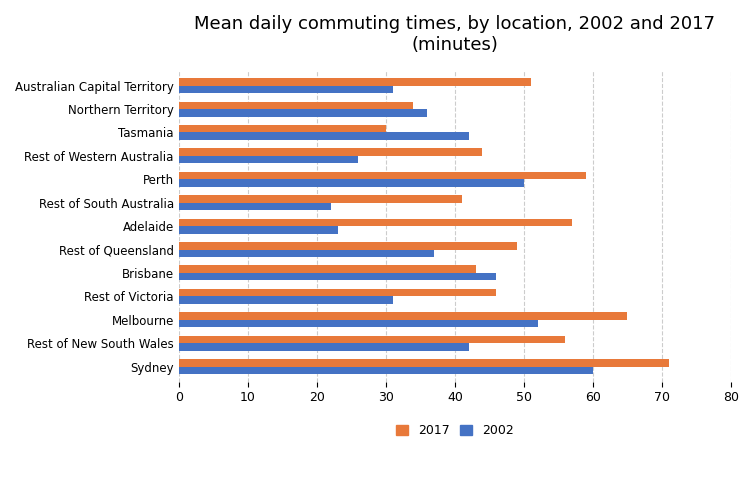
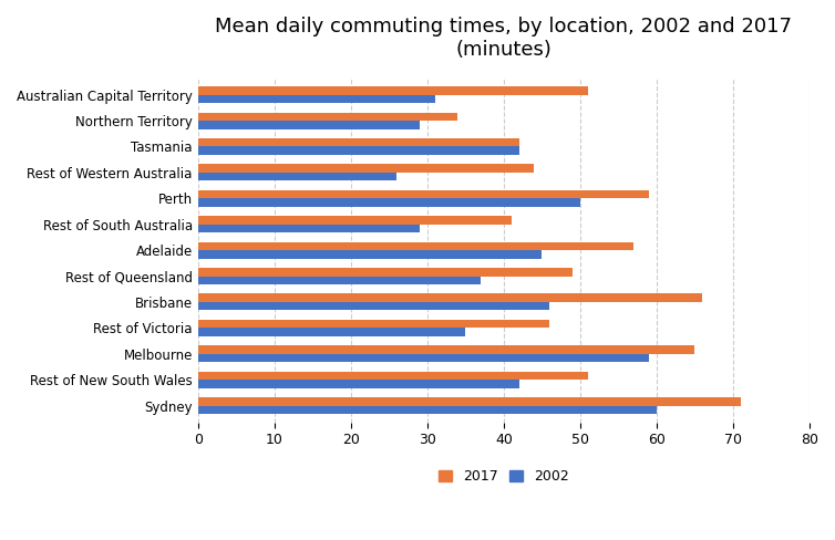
2002/Northern Territory: 36 -> 29
2017/Tasmania: 30 -> 42
2002/Rest of South Australia: 22 -> 29
2002/Adelaide: 23 -> 45
2017/Brisbane: 43 -> 66
2002/Rest of Victoria: 31 -> 35
2002/Melbourne: 52 -> 59
2017/Rest of New South Wales: 56 -> 51
